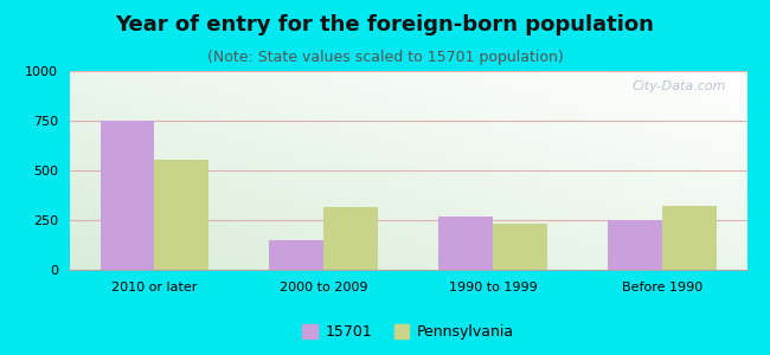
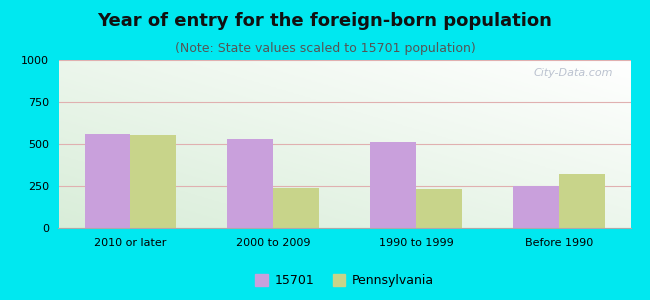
15701/2010 or later: 750 -> 560
15701/2000 to 2009: 150 -> 530
Pennsylvania/2000 to 2009: 320 -> 240
15701/1990 to 1999: 270 -> 510
